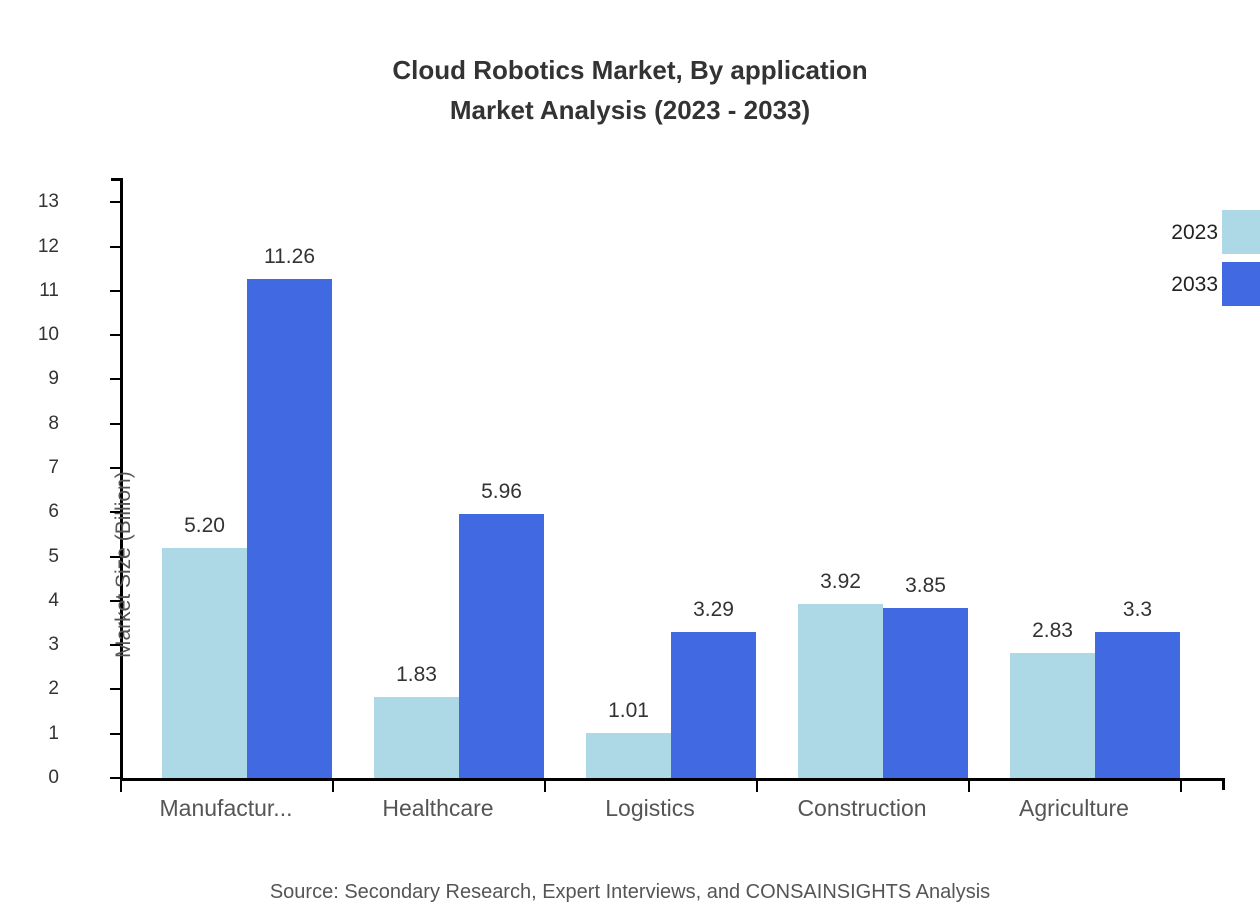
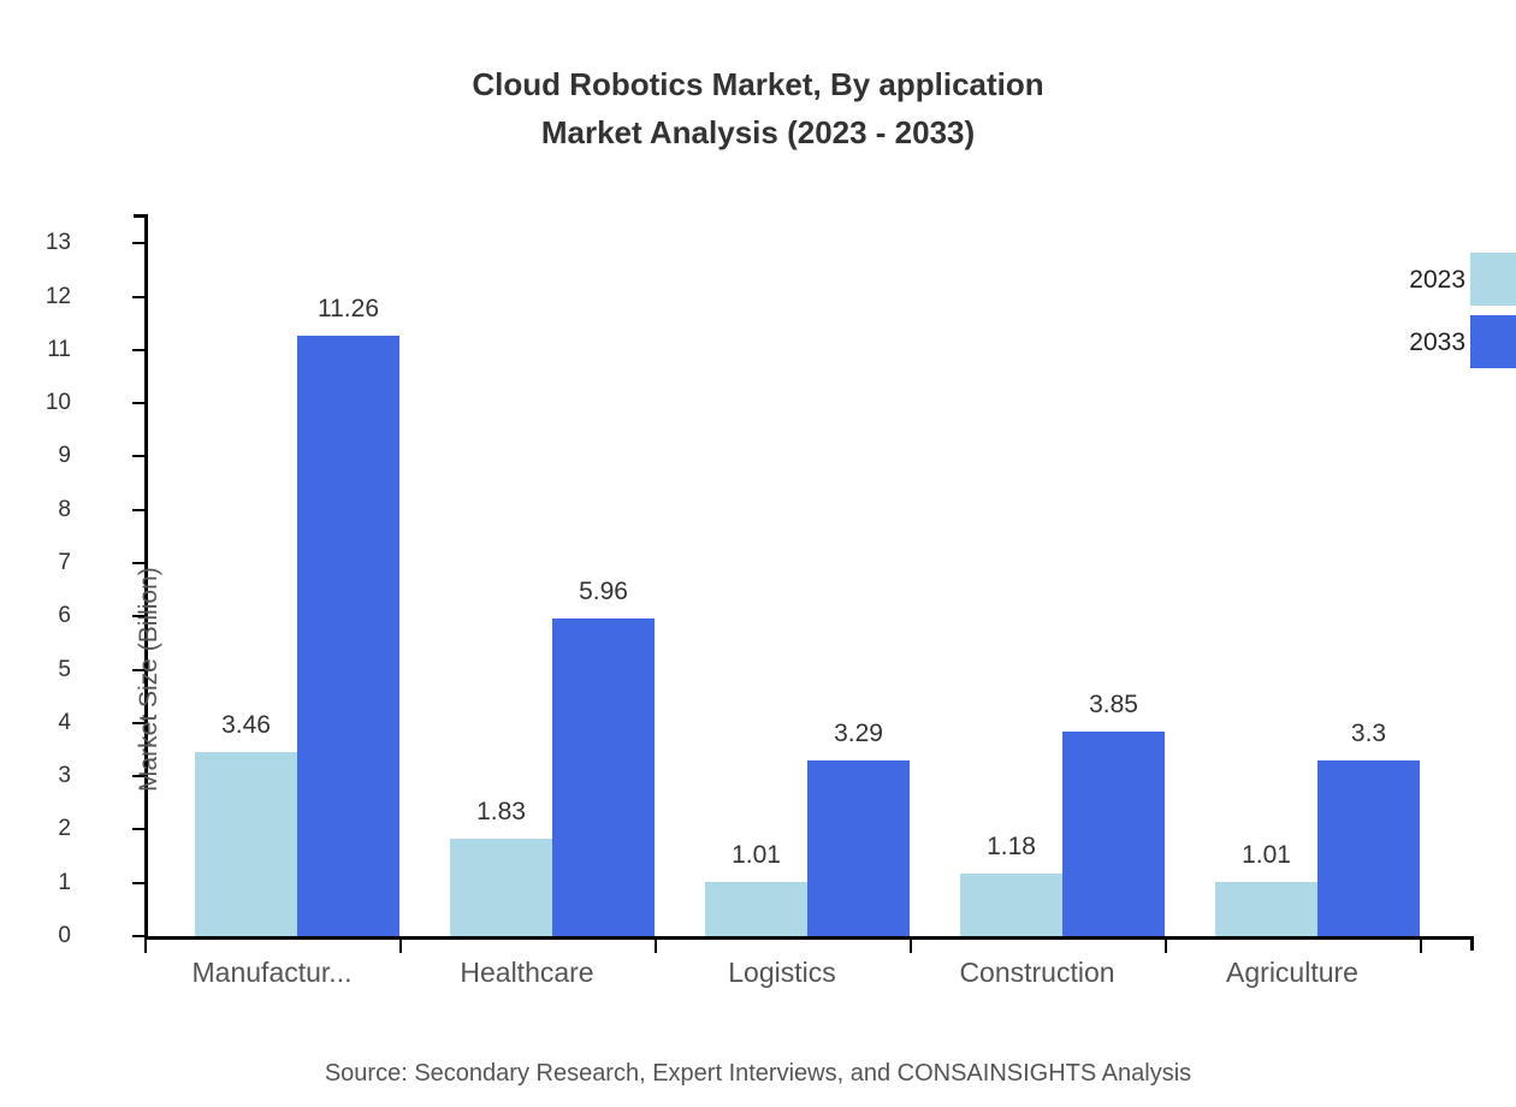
2023/Manufactur...: 5.20 -> 3.46
2023/Construction: 3.92 -> 1.18
2023/Agriculture: 2.83 -> 1.01
